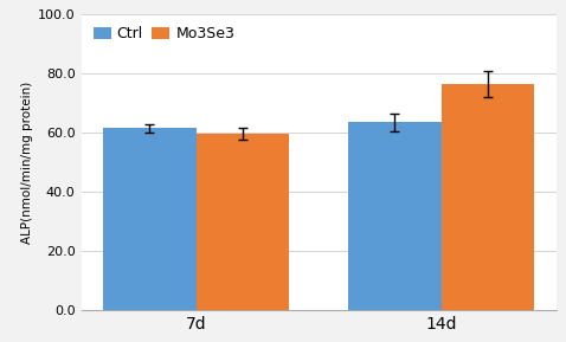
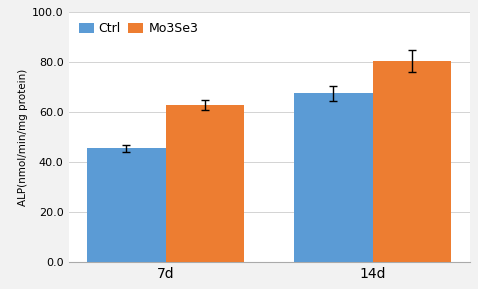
Ctrl/7d: 61.5 -> 45.5
Mo3Se3/7d: 59.5 -> 63.0
Ctrl/14d: 63.5 -> 67.5
Mo3Se3/14d: 76.5 -> 80.5
